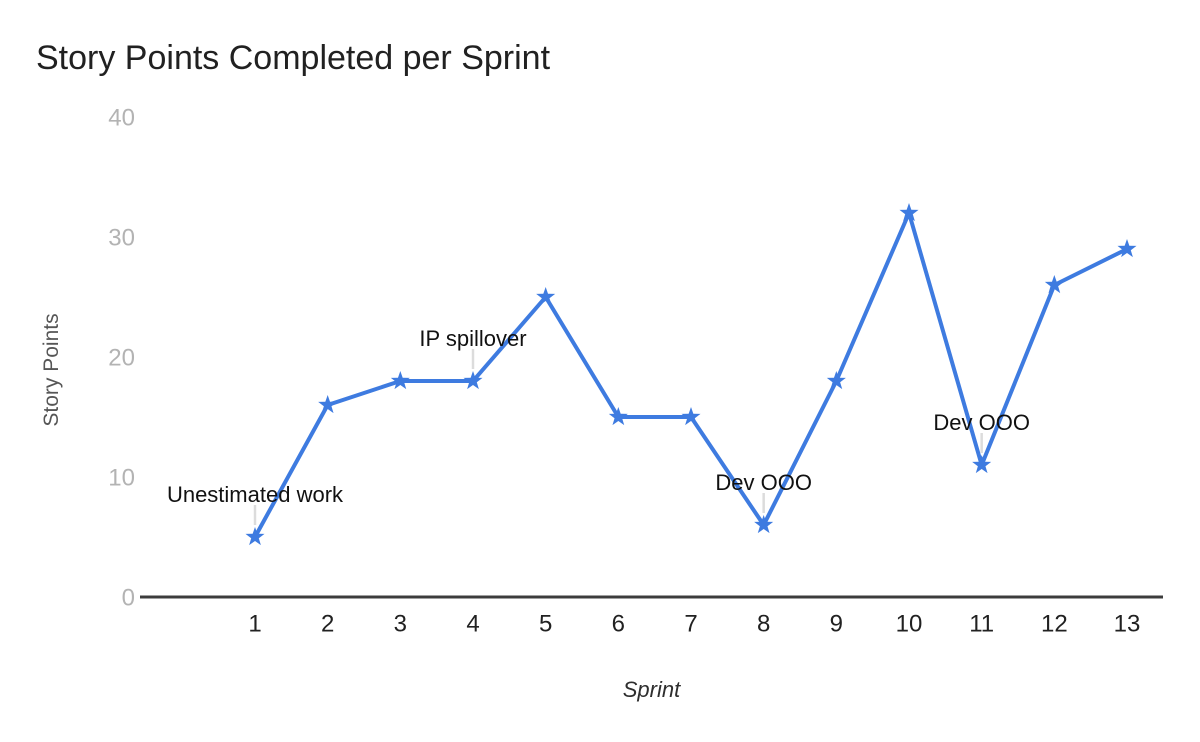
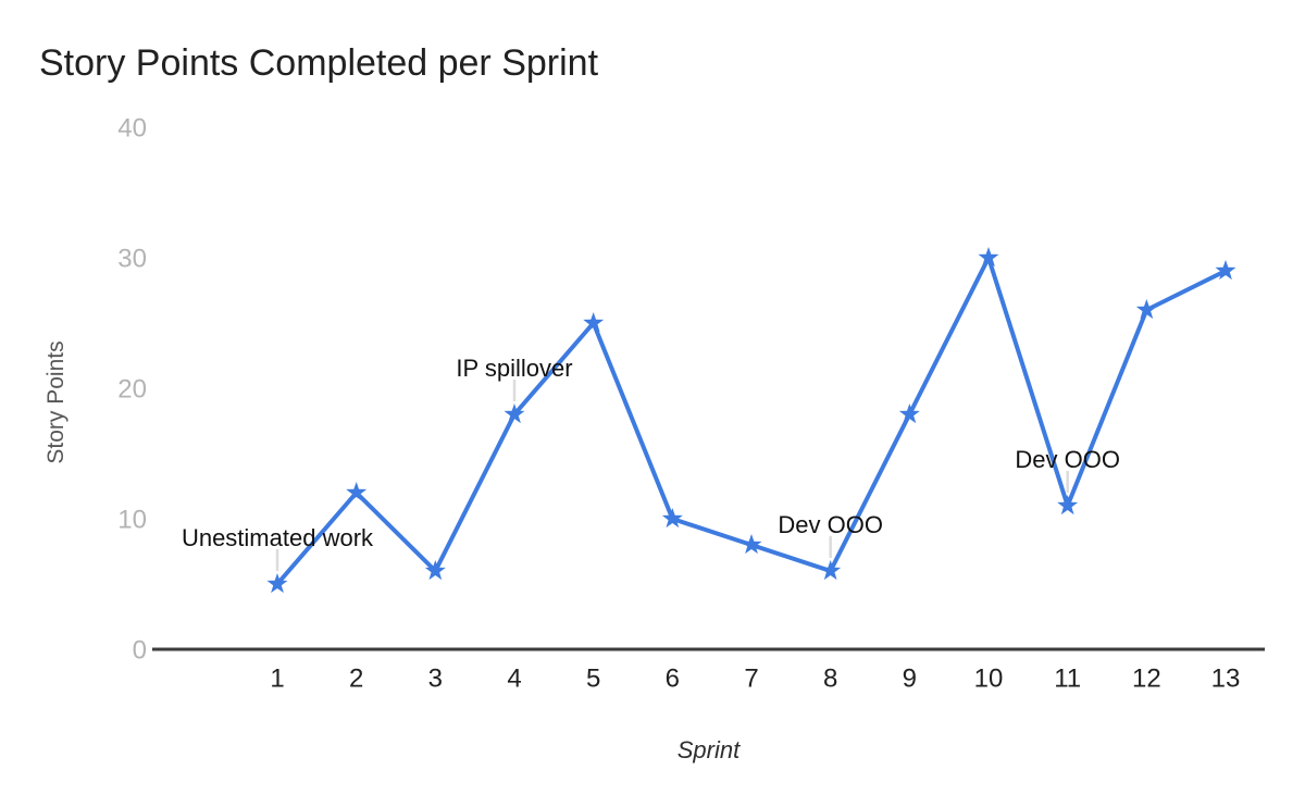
2: 16 -> 12
3: 18 -> 6
6: 15 -> 10
7: 15 -> 8
10: 32 -> 30
